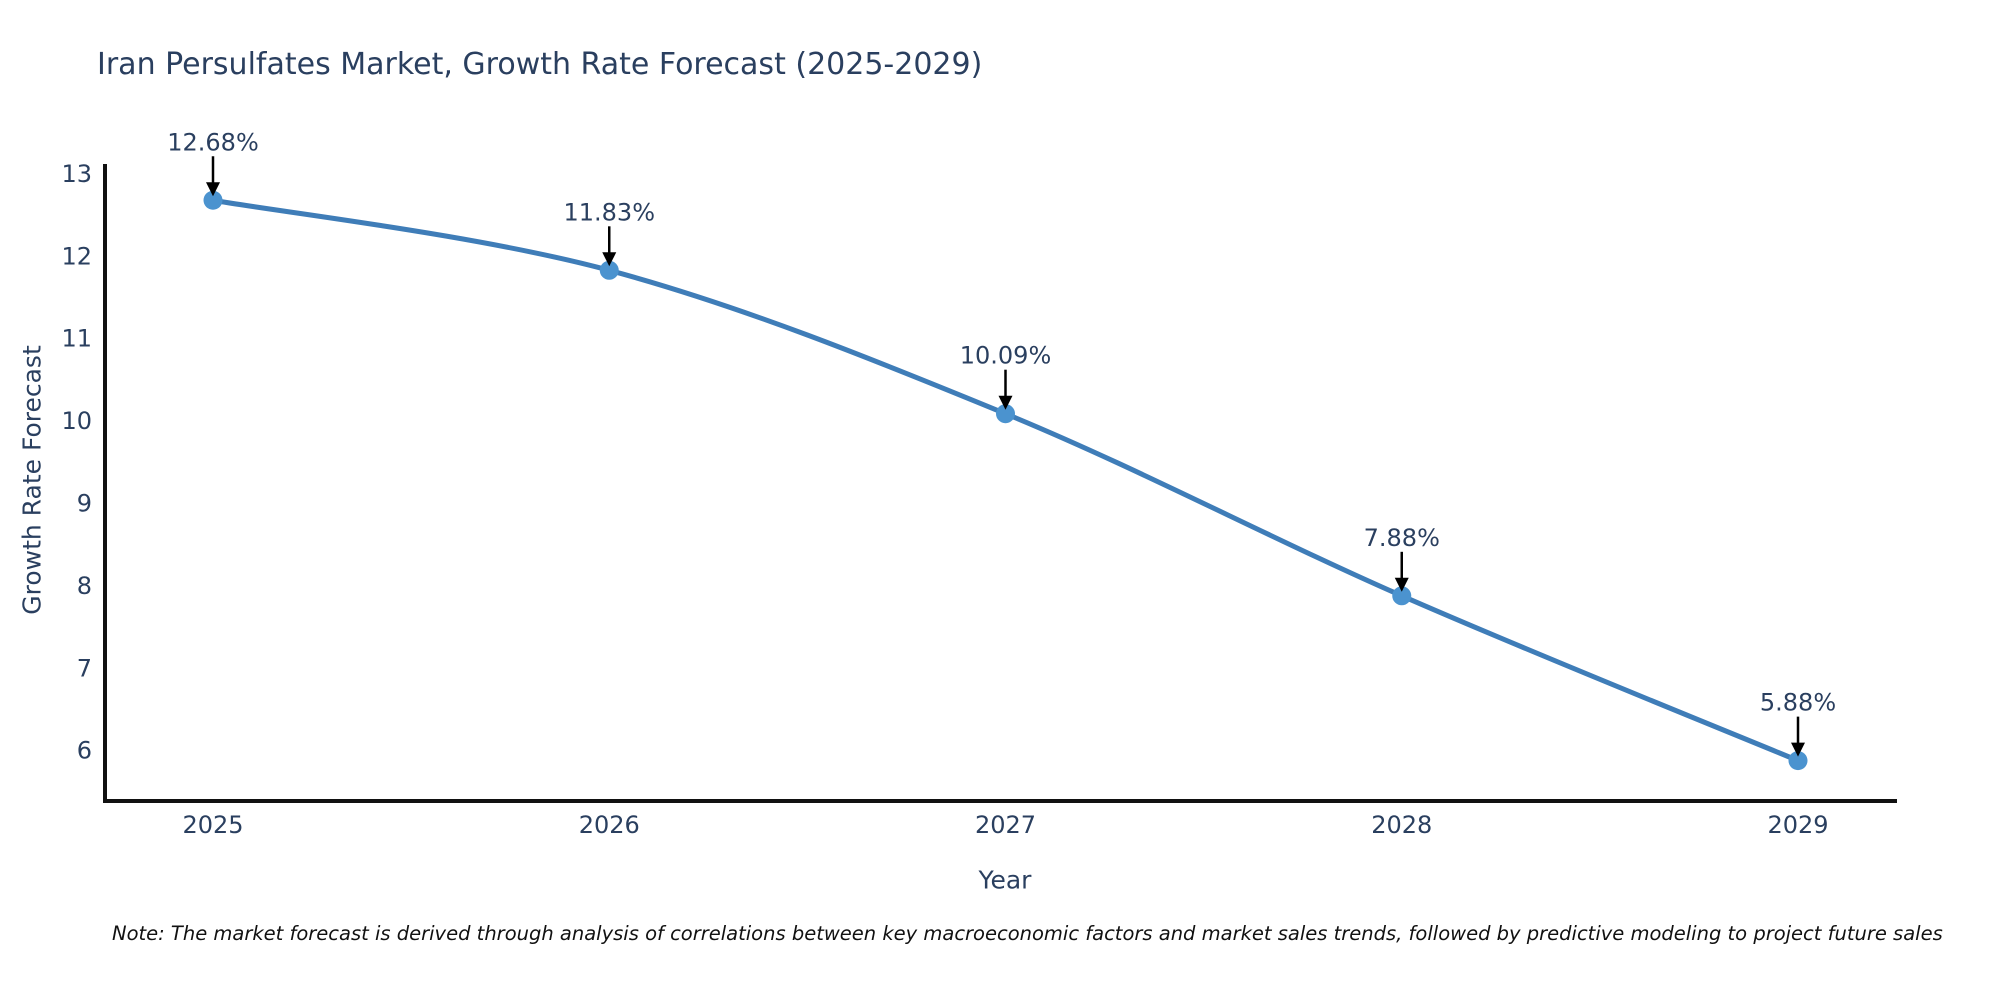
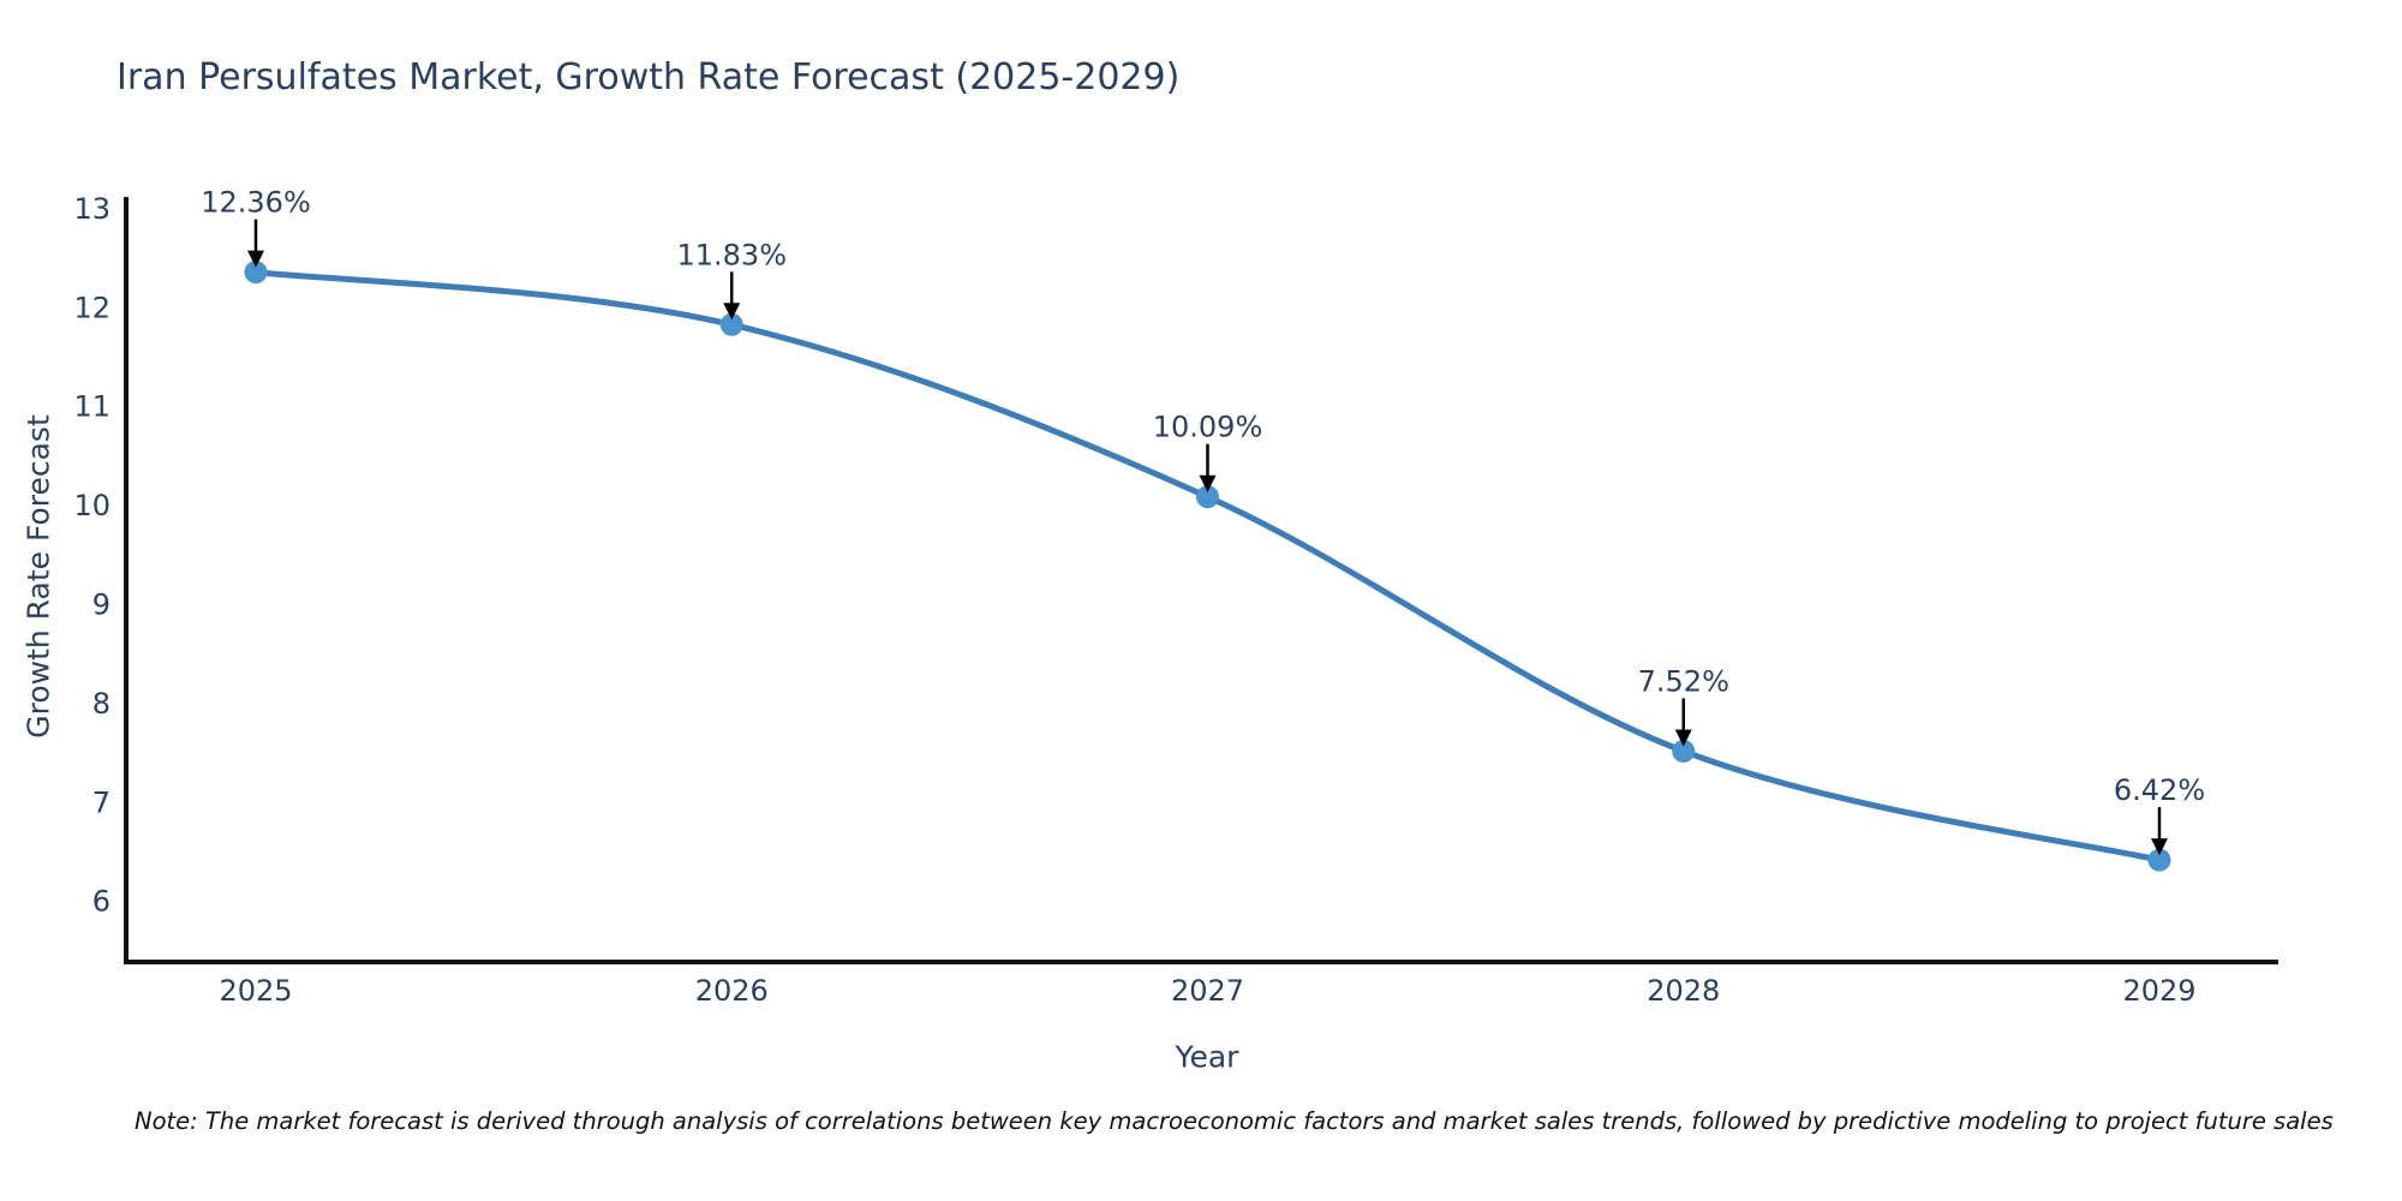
2025: 12.68% -> 12.36%
2028: 7.88% -> 7.52%
2029: 5.88% -> 6.42%
